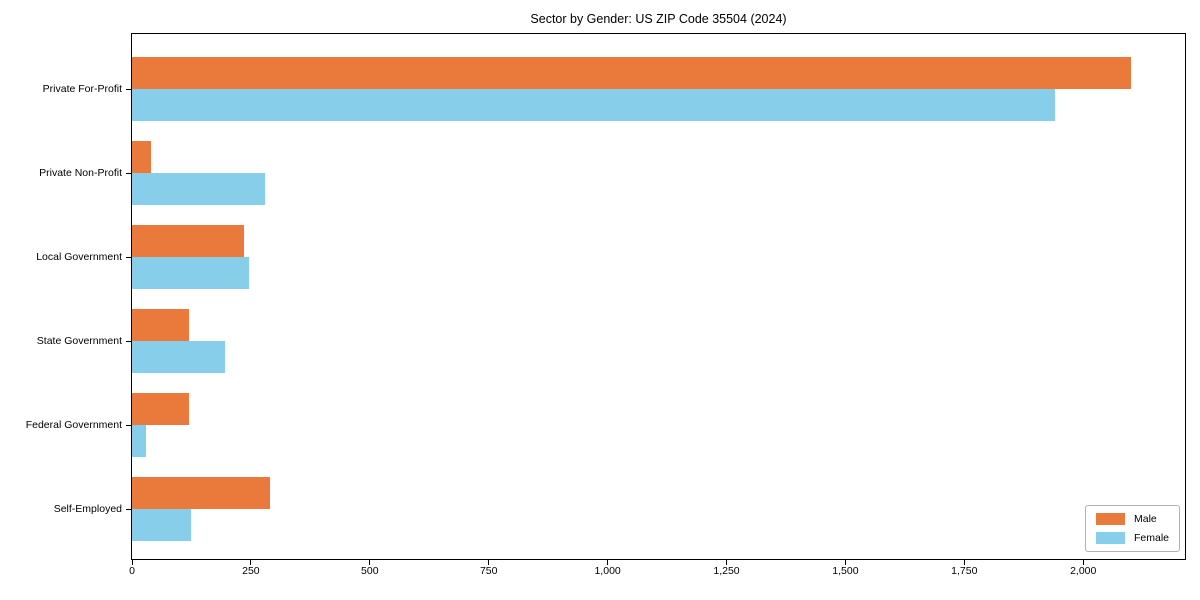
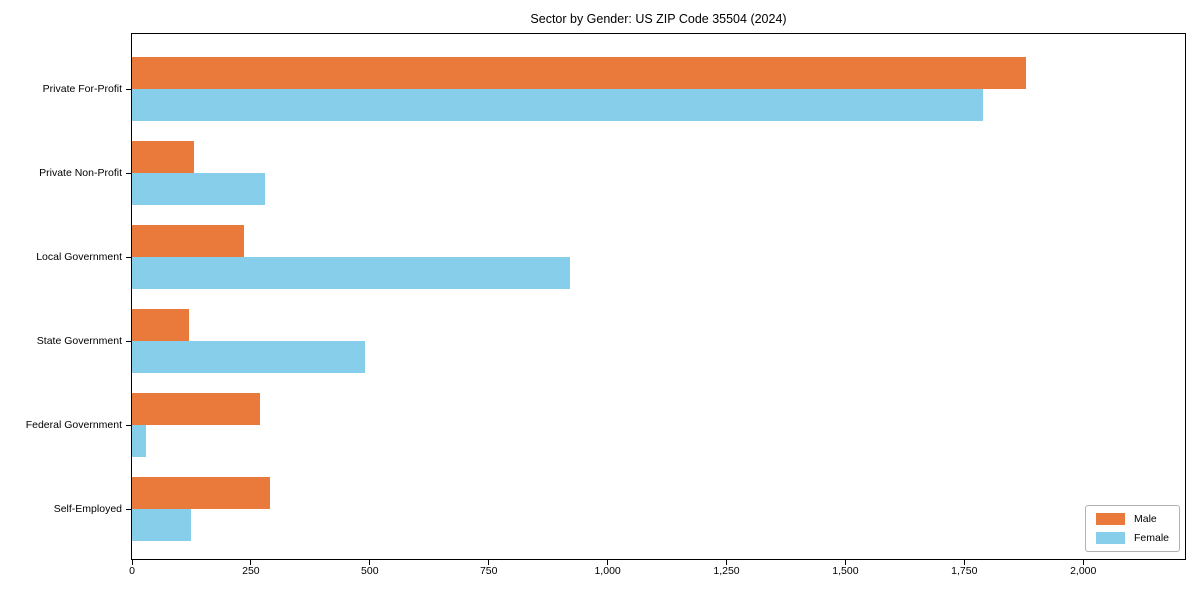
Male/Private For-Profit: 2100 -> 1880
Female/Private For-Profit: 1940 -> 1790
Male/Private Non-Profit: 40 -> 130
Female/Local Government: 240 -> 920
Female/State Government: 200 -> 490
Male/Federal Government: 120 -> 270
